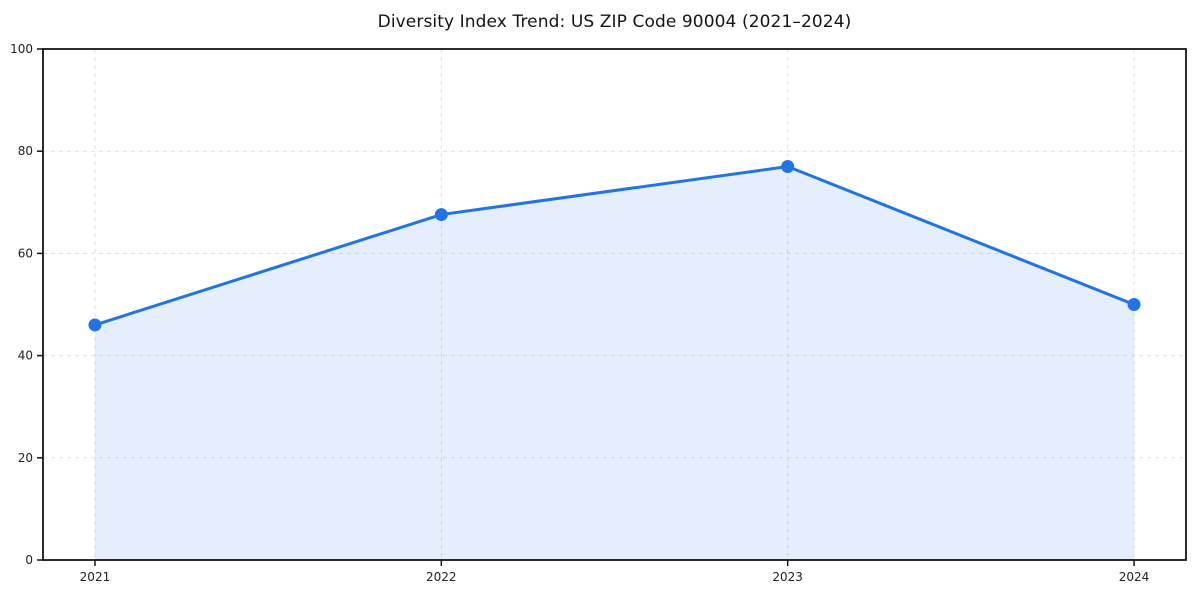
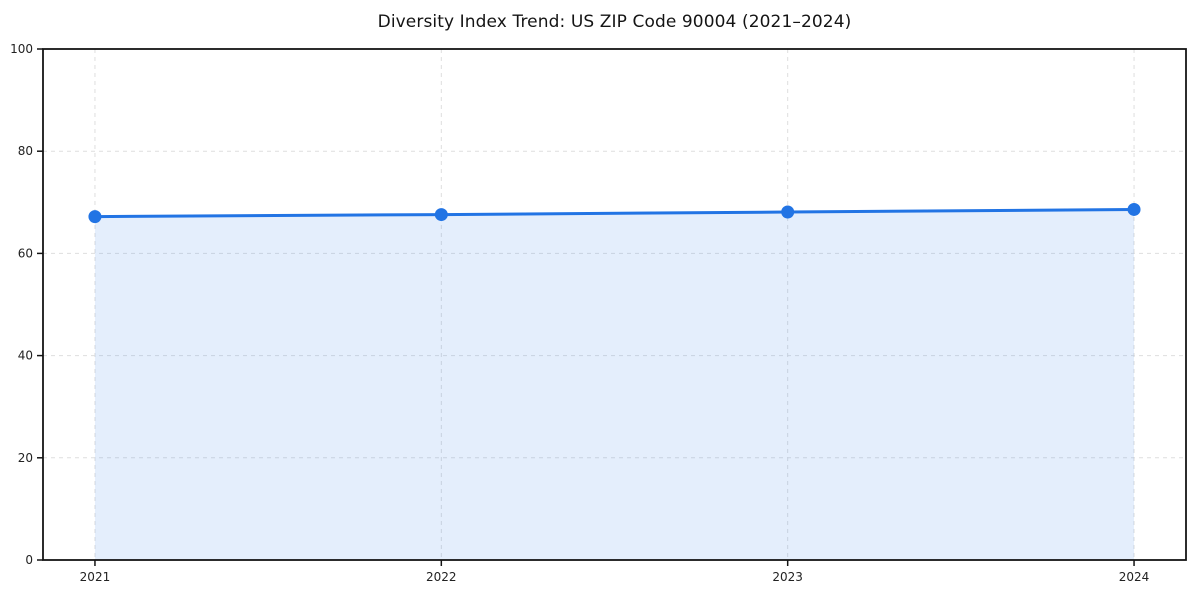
2021: 46 -> 67
2023: 77 -> 68
2024: 50 -> 69
